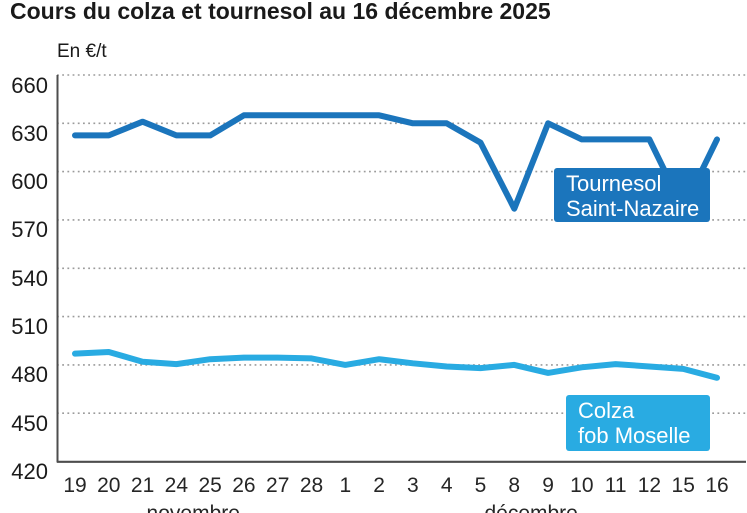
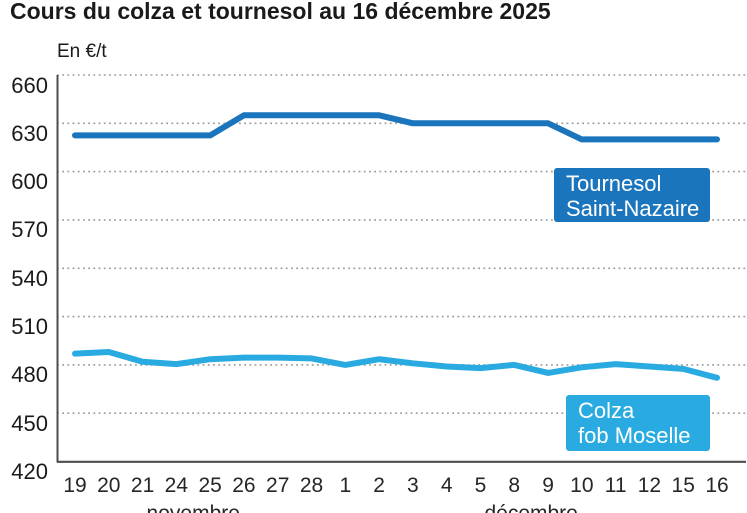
Tournesol Saint-Nazaire/21: 631 -> 622
Tournesol Saint-Nazaire/5: 618 -> 630
Tournesol Saint-Nazaire/8: 577 -> 630
Tournesol Saint-Nazaire/15: 577 -> 620
